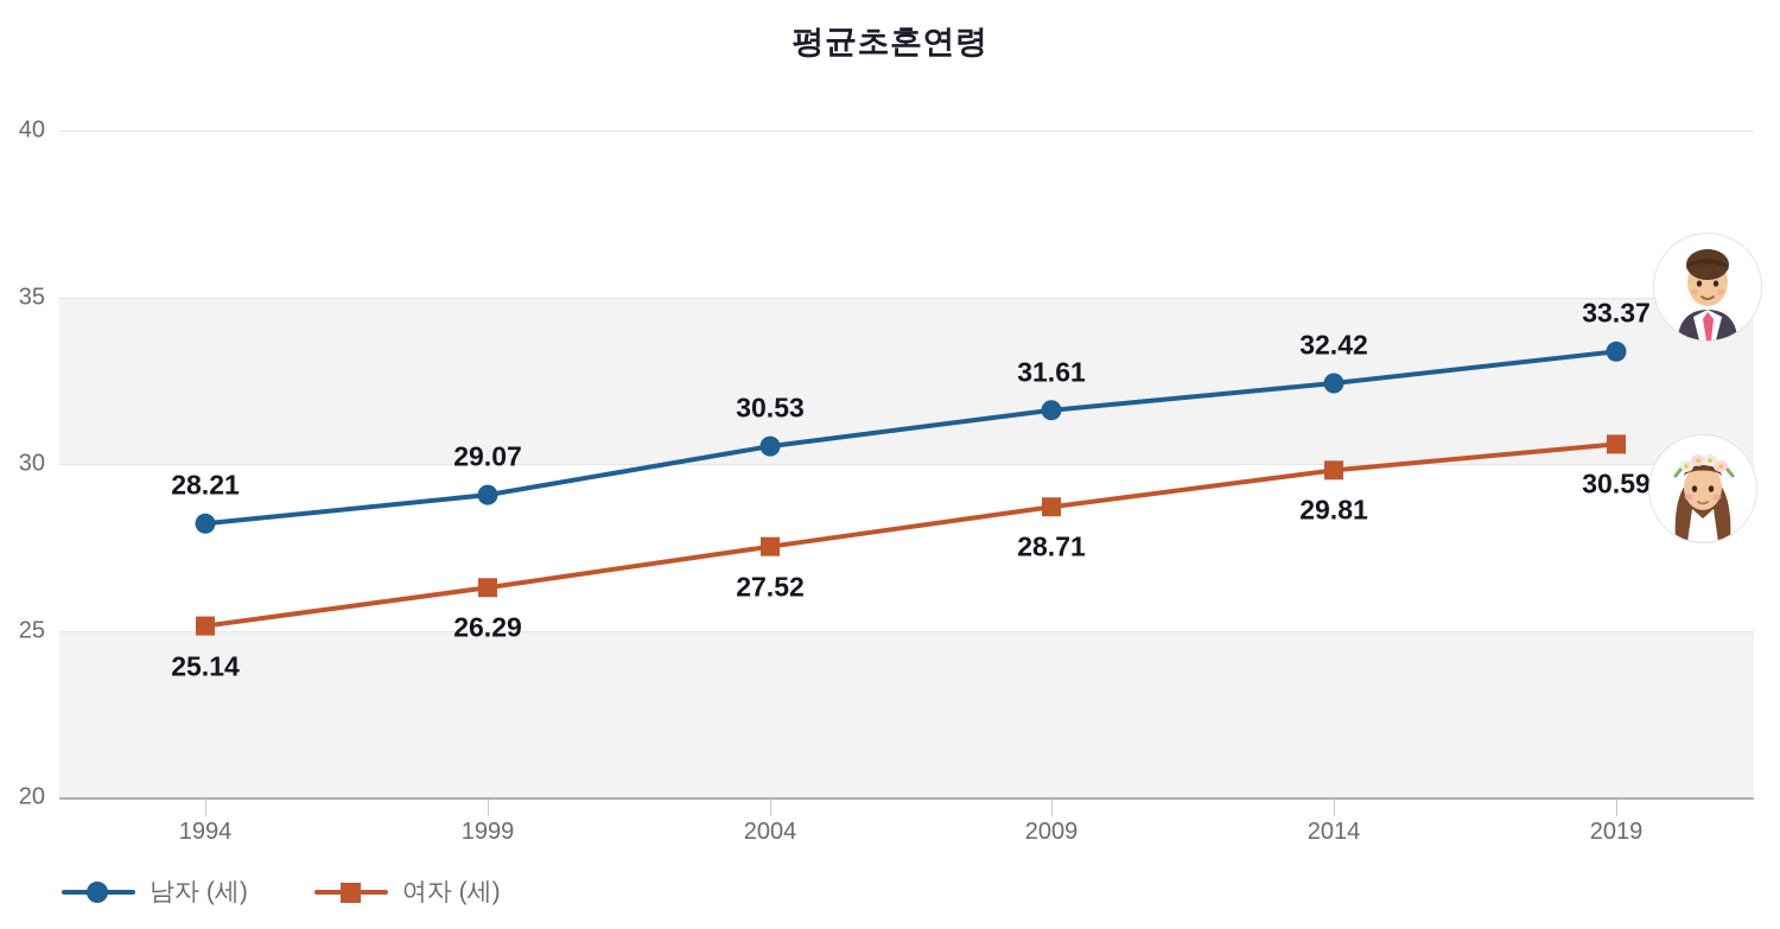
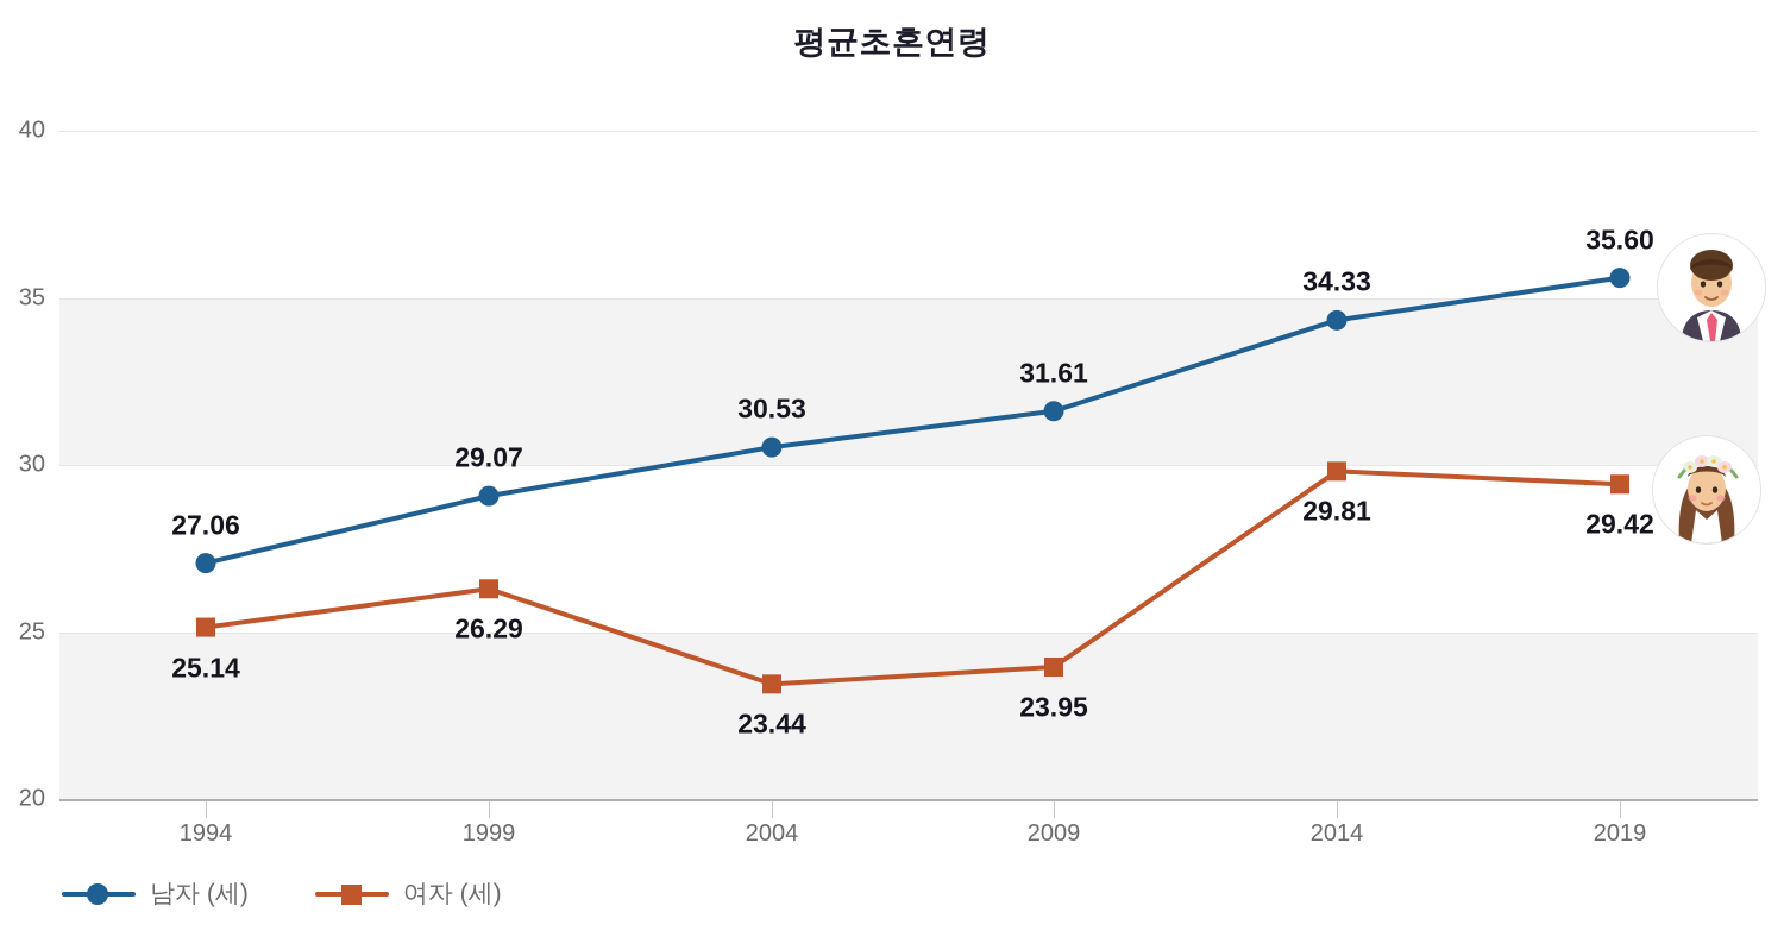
남자 (세)/1994: 28.21 -> 27.06
여자 (세)/2004: 27.52 -> 23.44
여자 (세)/2009: 28.71 -> 23.95
남자 (세)/2014: 32.42 -> 34.33
남자 (세)/2019: 33.37 -> 35.60
여자 (세)/2019: 30.59 -> 29.42
